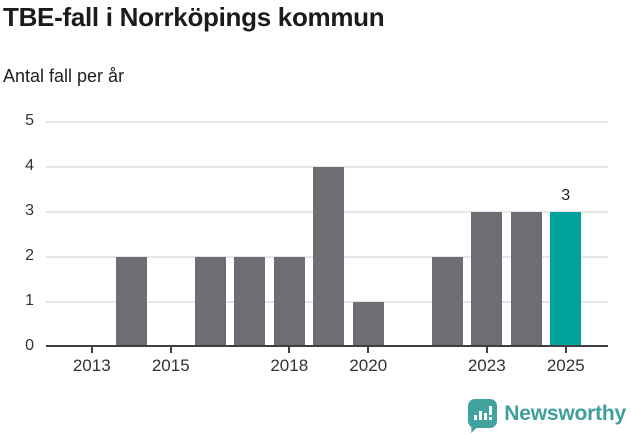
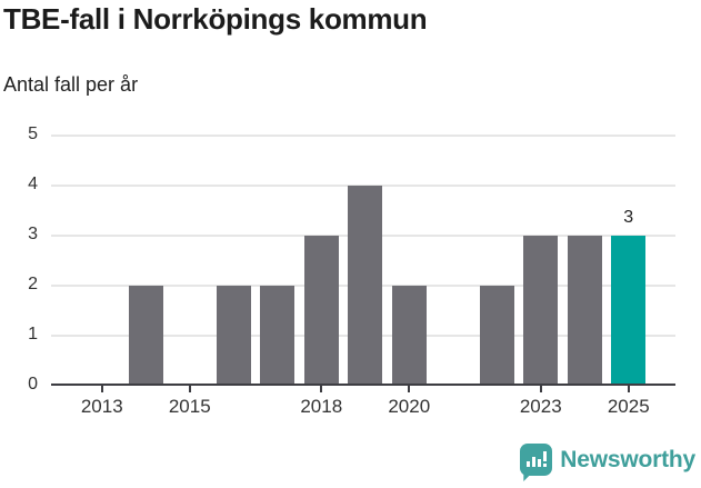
2018: 2 -> 3
2020: 1 -> 2
